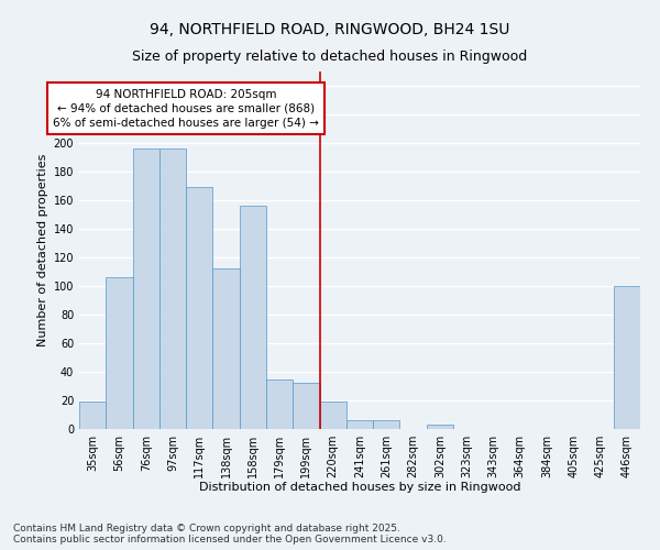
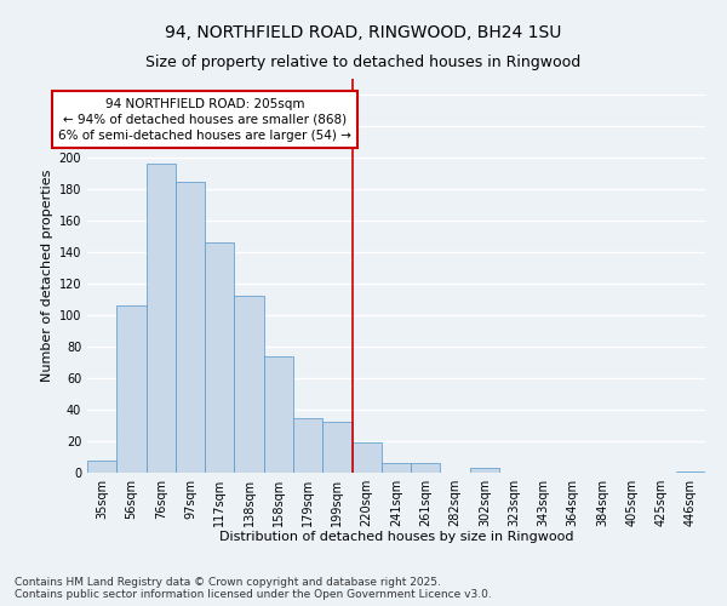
35sqm: 19 -> 8
97sqm: 196 -> 185
117sqm: 169 -> 146
158sqm: 156 -> 74
446sqm: 100 -> 1
